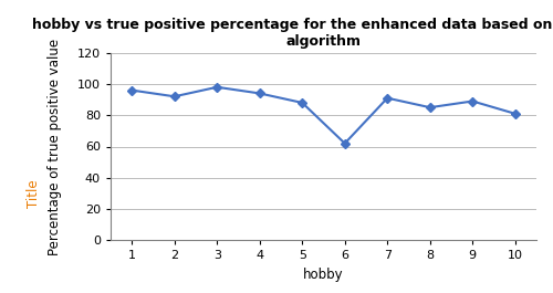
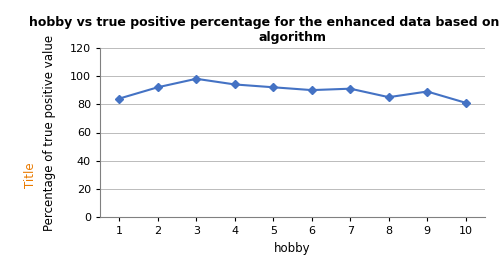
1: 96 -> 84
5: 88 -> 92
6: 62 -> 90
